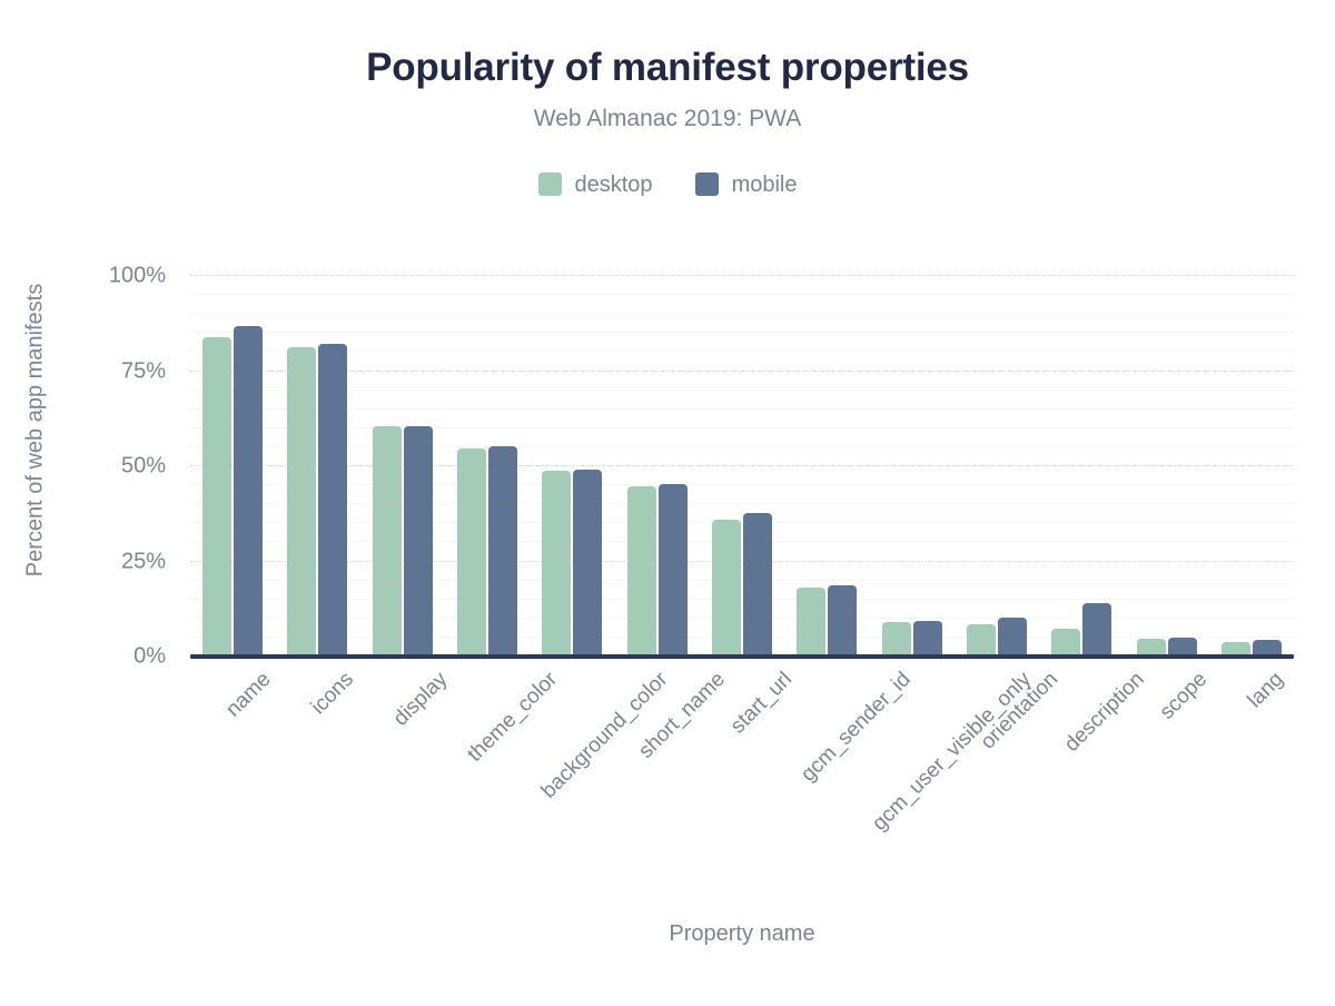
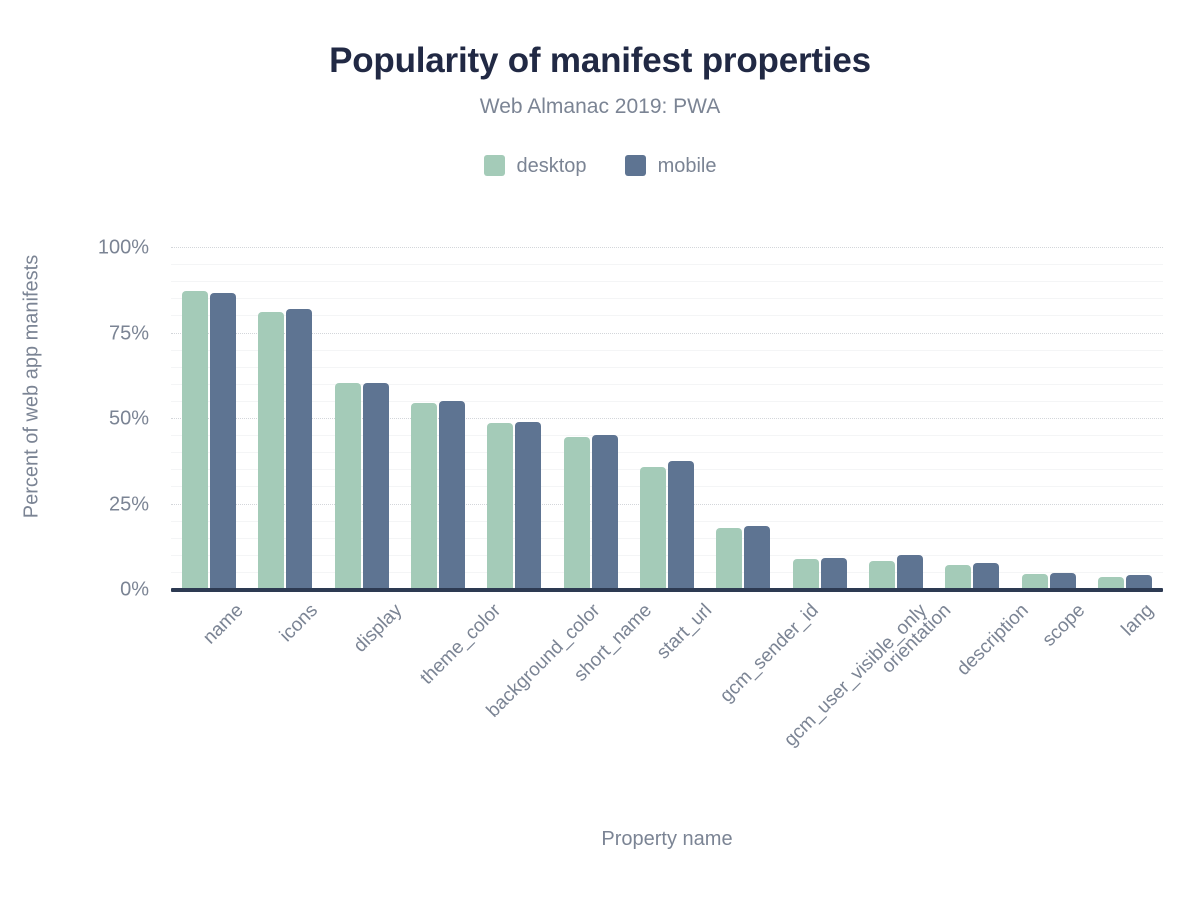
desktop/name: 84% -> 88%
mobile/description: 14% -> 8%
